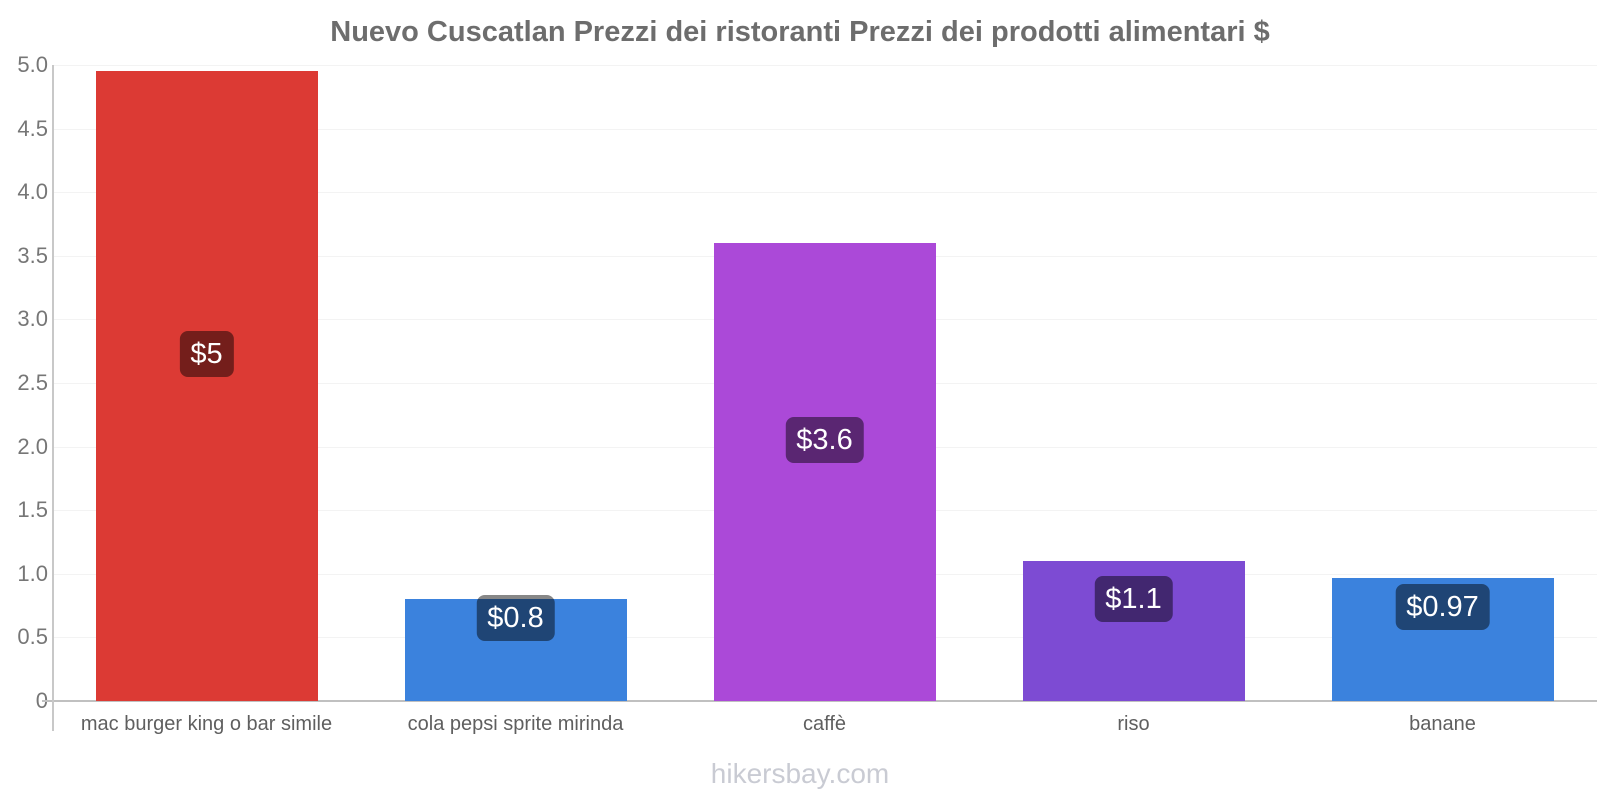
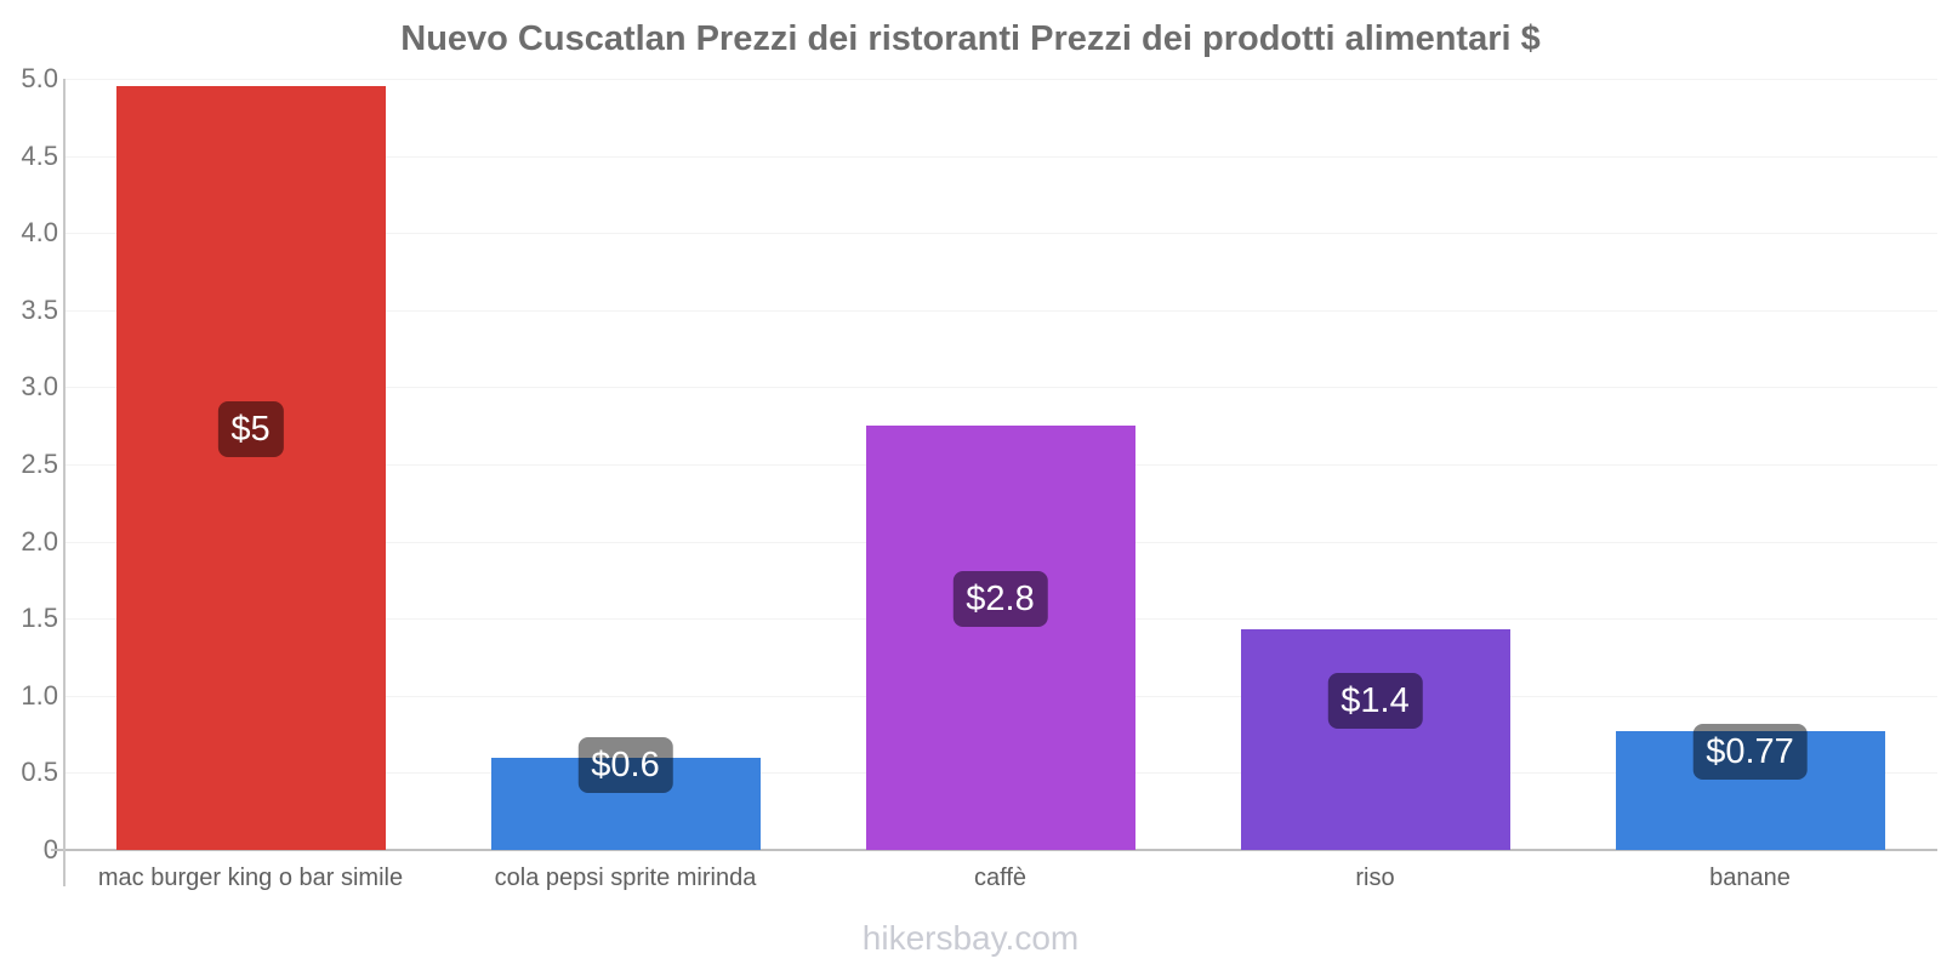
cola pepsi sprite mirinda: $0.8 -> $0.6
caffè: $3.6 -> $2.8
riso: $1.1 -> $1.4
banane: $0.97 -> $0.77
